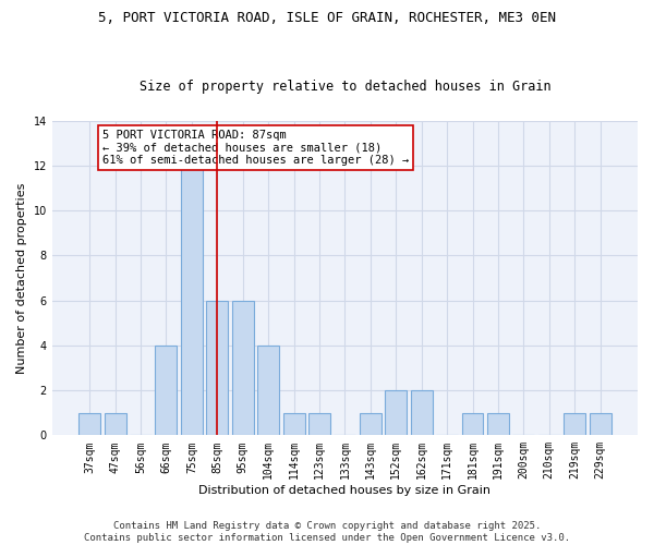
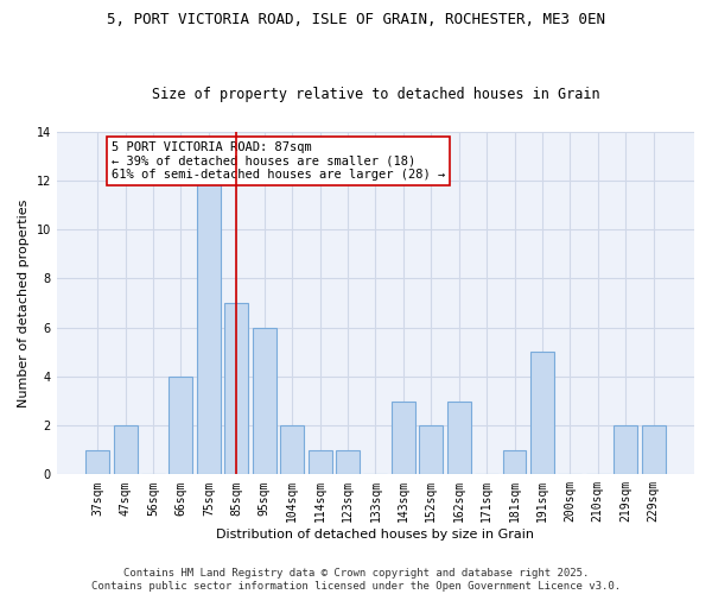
47sqm: 1 -> 2
85sqm: 6 -> 7
104sqm: 4 -> 2
143sqm: 1 -> 3
162sqm: 2 -> 3
191sqm: 1 -> 5
219sqm: 1 -> 2
229sqm: 1 -> 2
